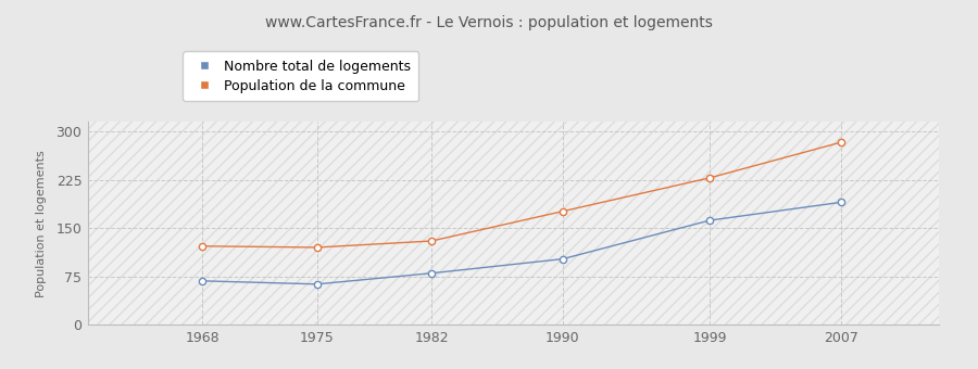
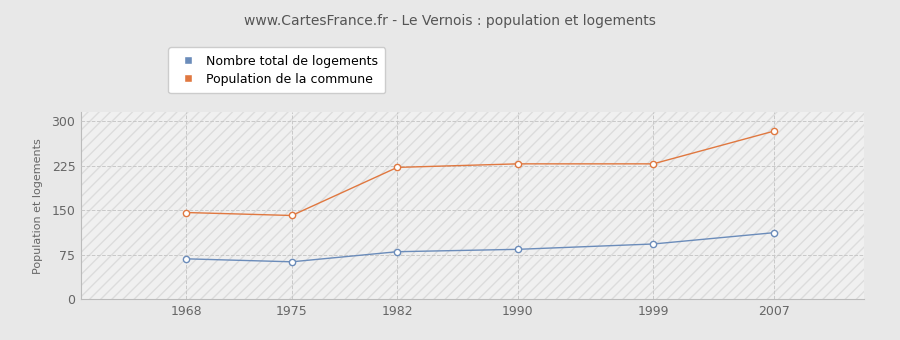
Population de la commune/1968: 122 -> 146
Population de la commune/1975: 120 -> 141
Population de la commune/1982: 130 -> 222
Nombre total de logements/1990: 102 -> 84
Population de la commune/1990: 176 -> 228
Nombre total de logements/1999: 162 -> 93
Nombre total de logements/2007: 190 -> 112
